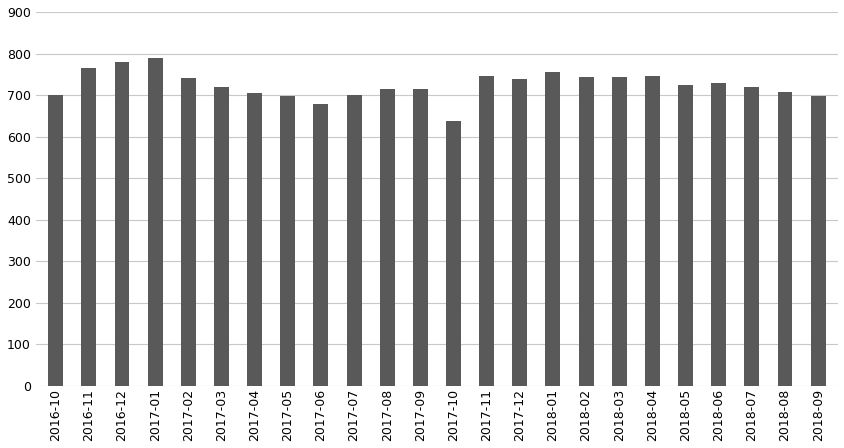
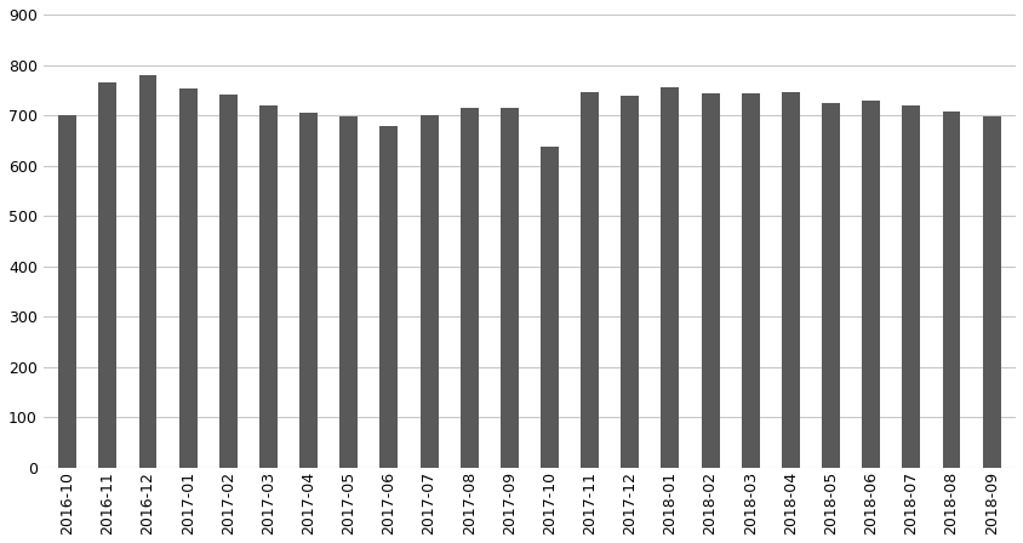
2017-01: 790 -> 752
